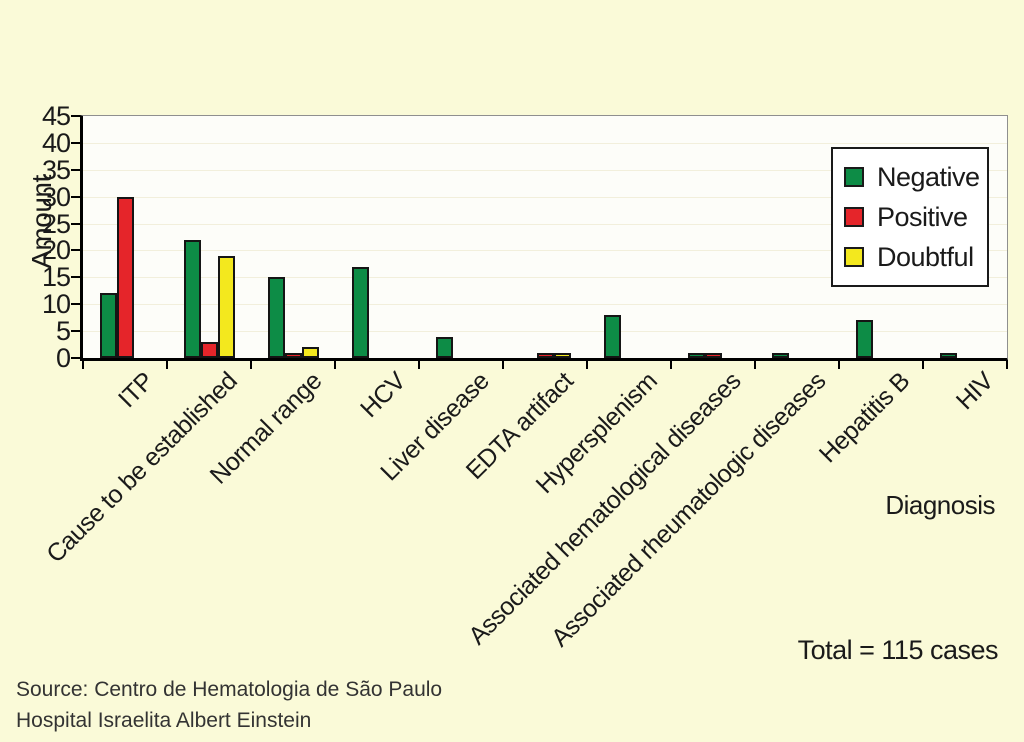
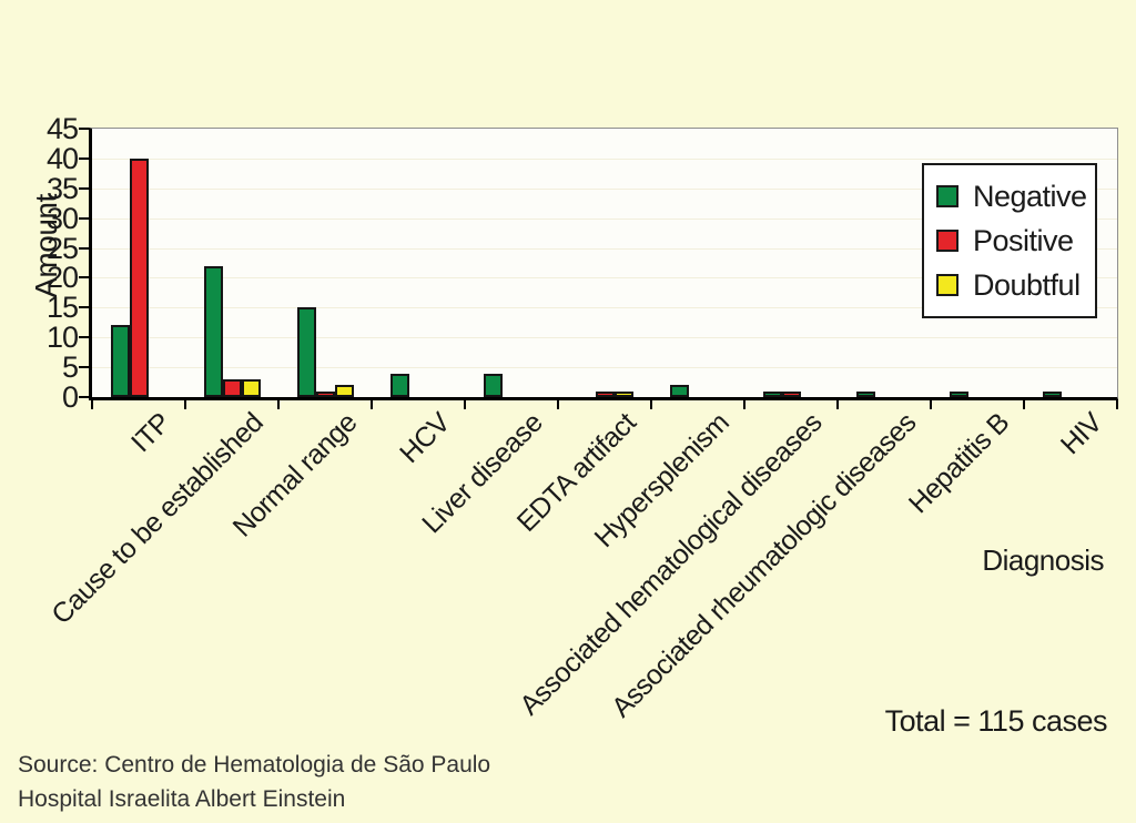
Positive/ITP: 30 -> 40
Doubtful/Cause to be established: 19 -> 3
Negative/HCV: 17 -> 4
Negative/Hypersplenism: 8 -> 2
Negative/Hepatitis B: 7 -> 1
